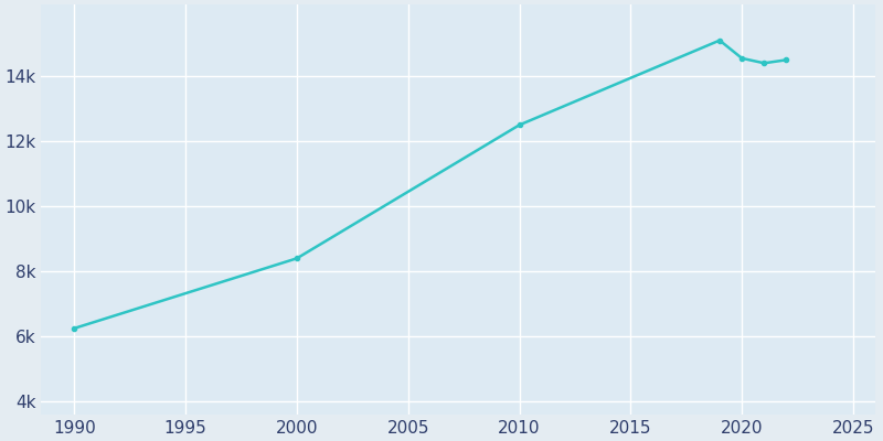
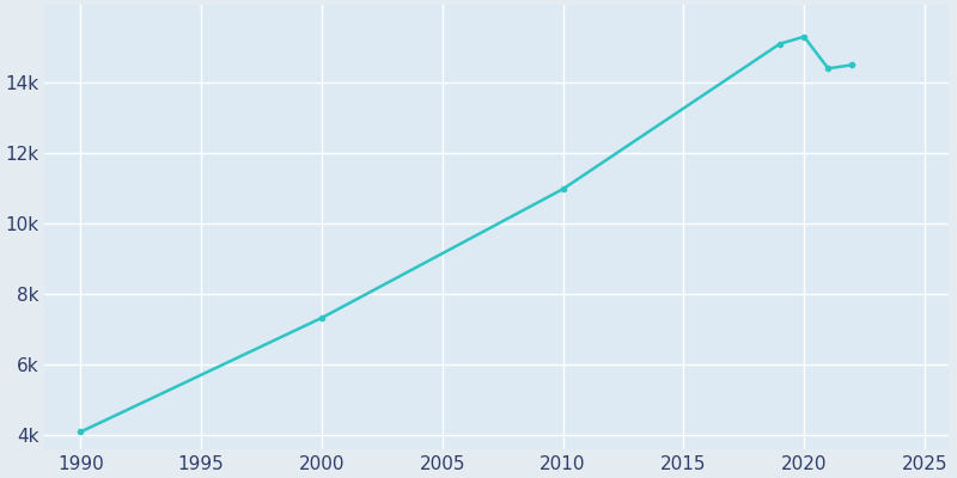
1990: 6.25k -> 4.09k
2000: 8.40k -> 7.33k
2010: 12.50k -> 10.98k
2020: 14.55k -> 15.30k
